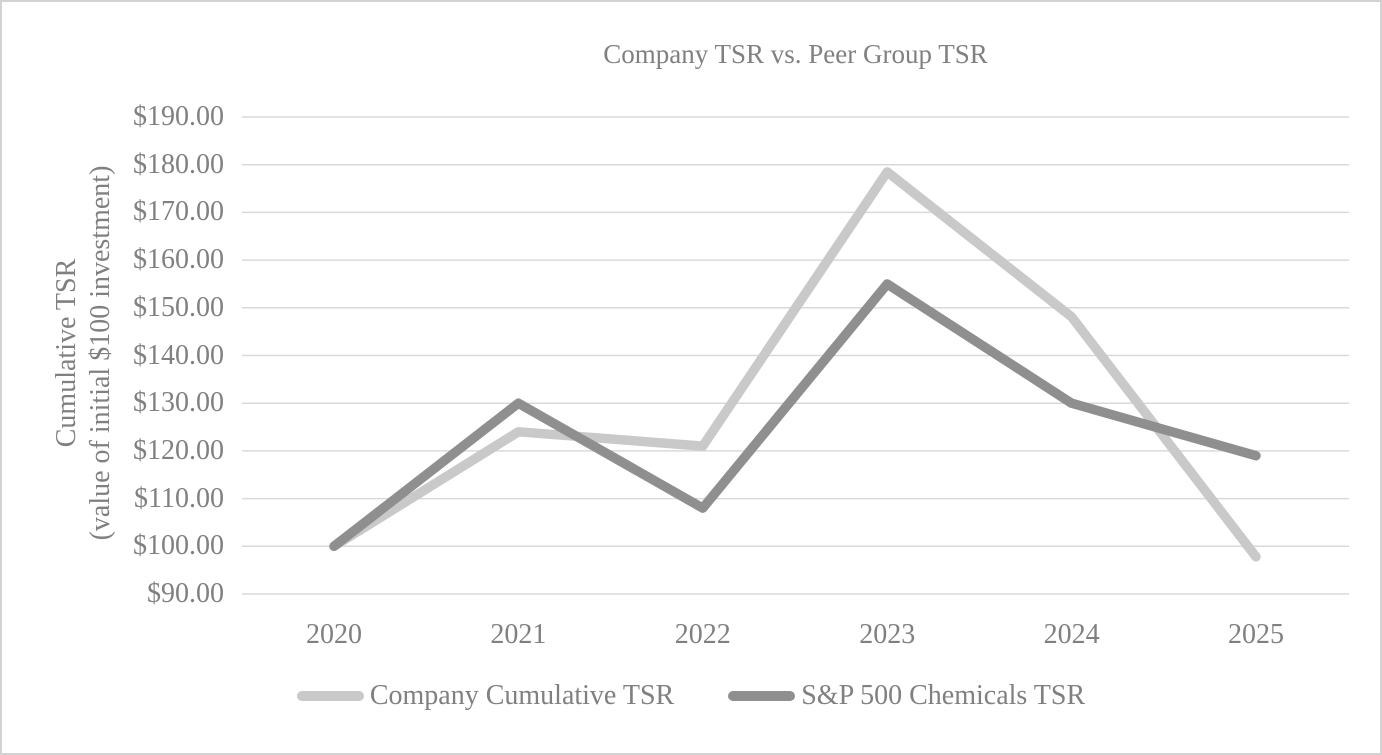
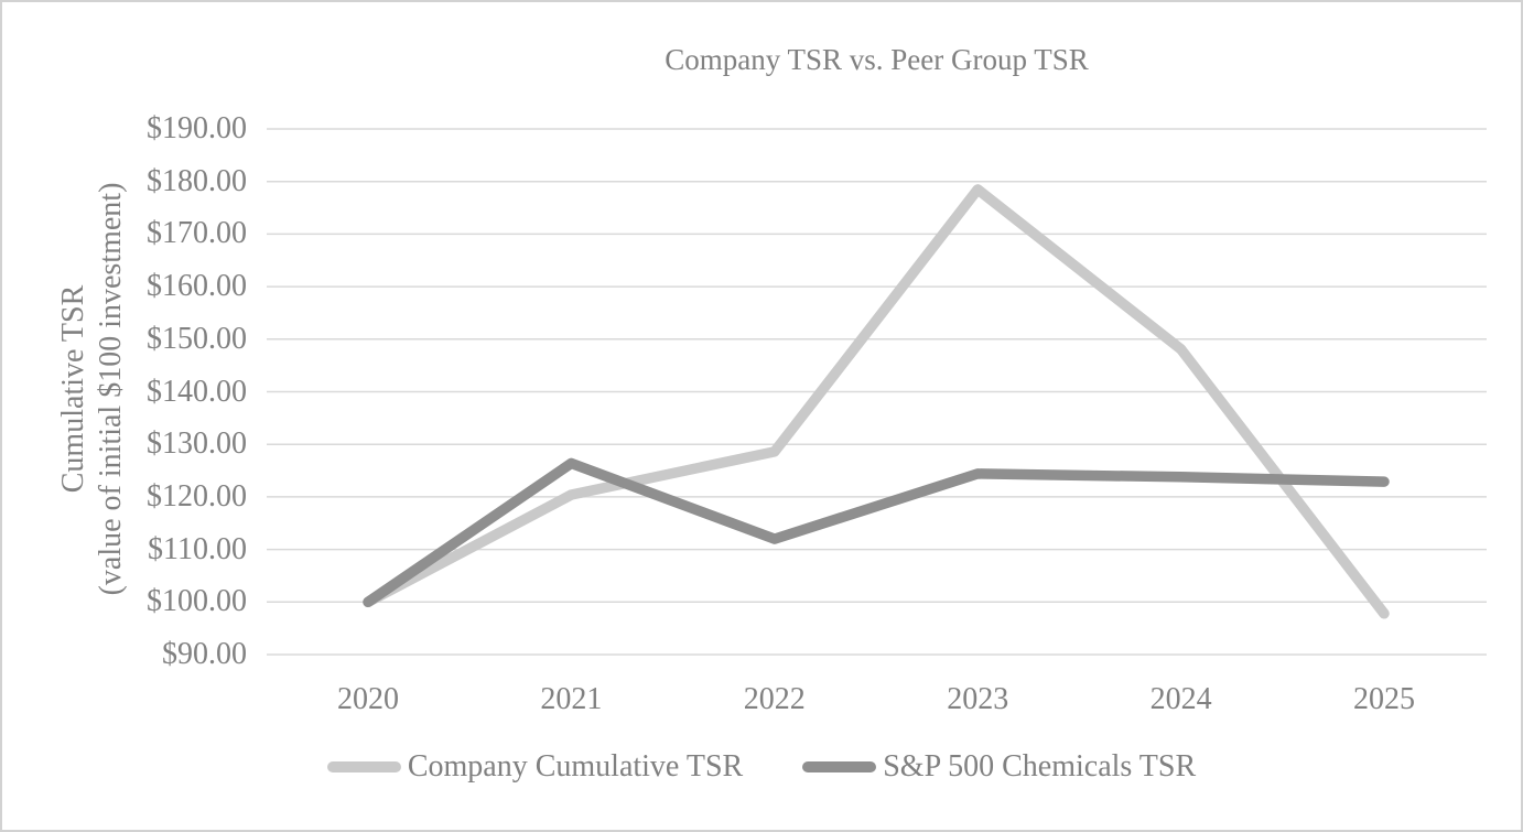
Company Cumulative TSR/2021: $124 -> $120
S&P 500 Chemicals TSR/2021: $130 -> $126
Company Cumulative TSR/2022: $121 -> $129
S&P 500 Chemicals TSR/2022: $108 -> $112
S&P 500 Chemicals TSR/2023: $155 -> $124
S&P 500 Chemicals TSR/2024: $130 -> $124
S&P 500 Chemicals TSR/2025: $119 -> $123
